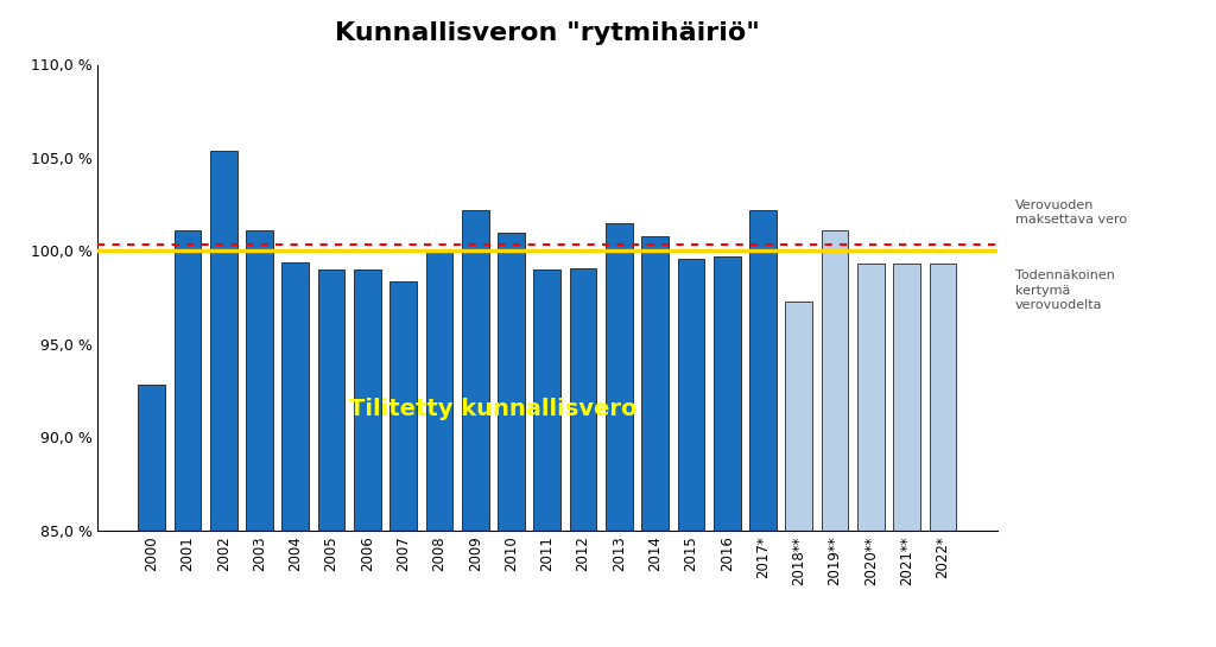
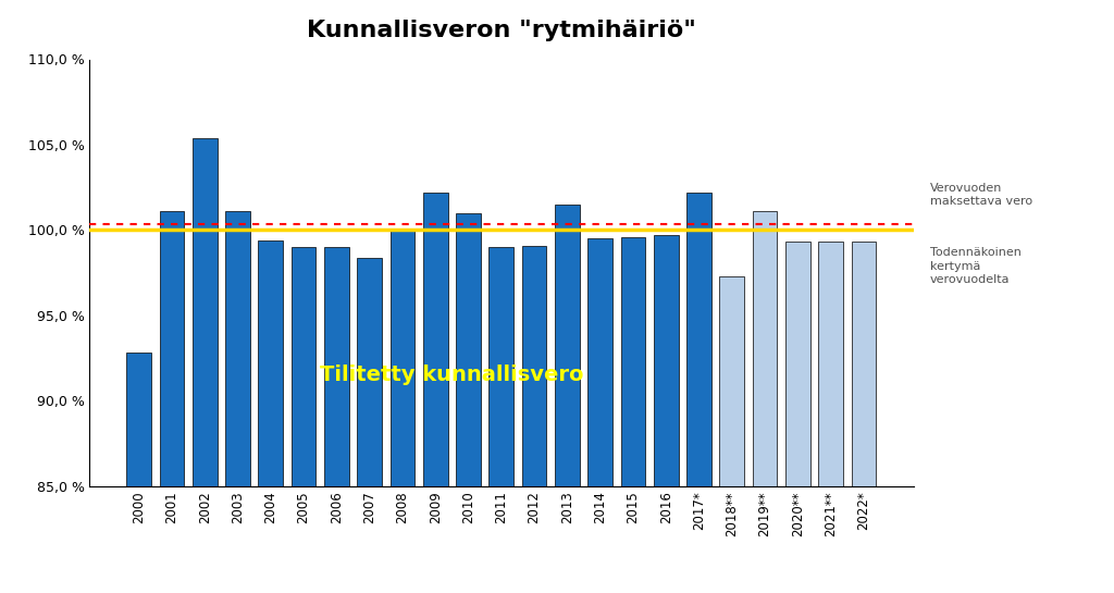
2014: 100,8 % -> 99,5 %
